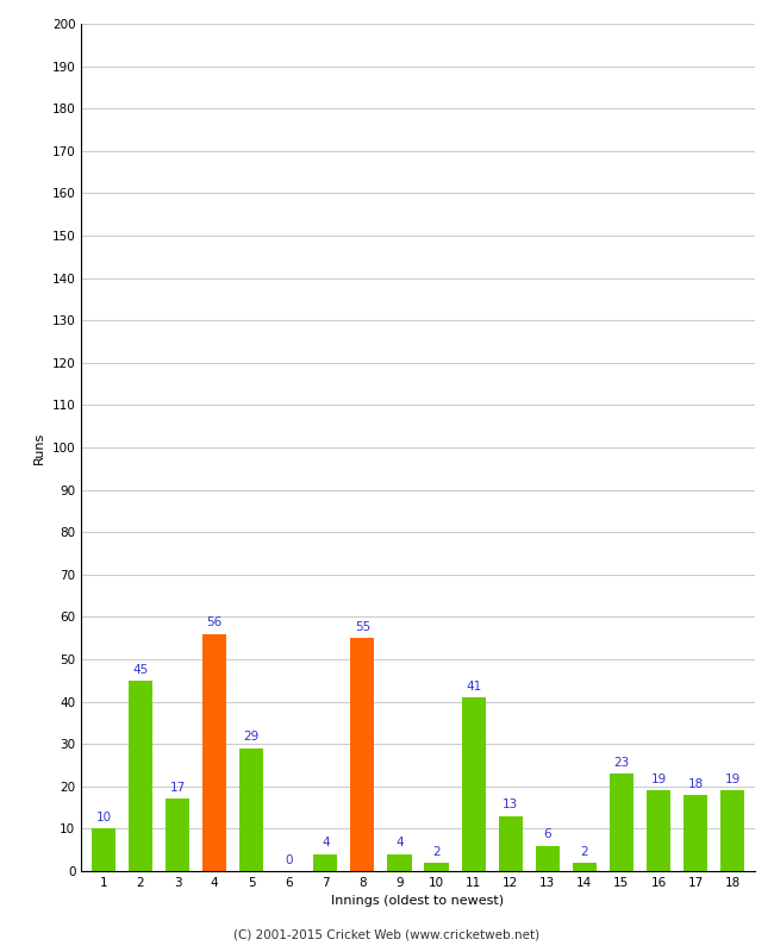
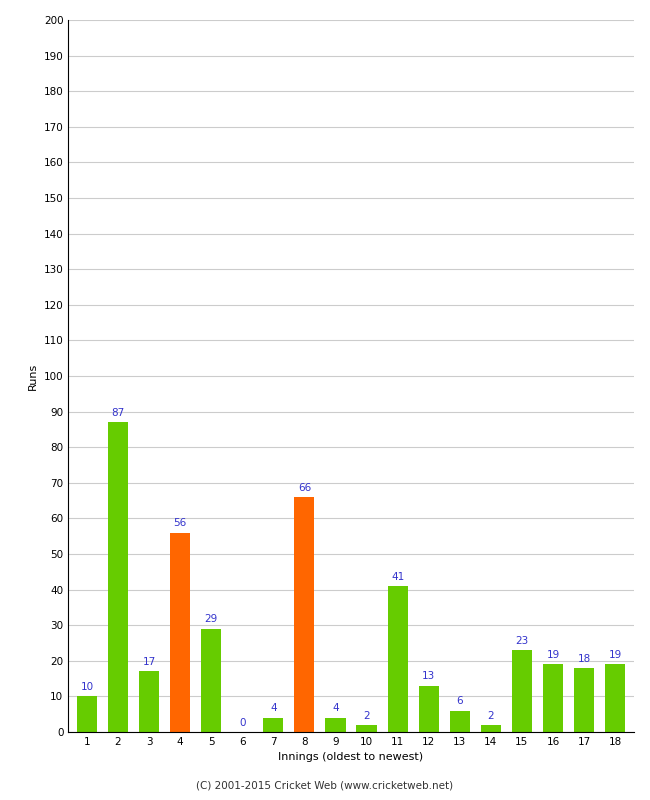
2: 45 -> 87
8: 55 -> 66
